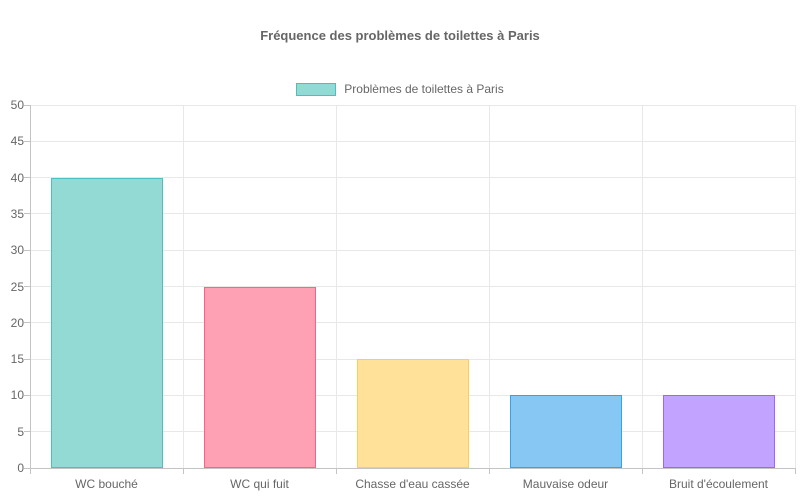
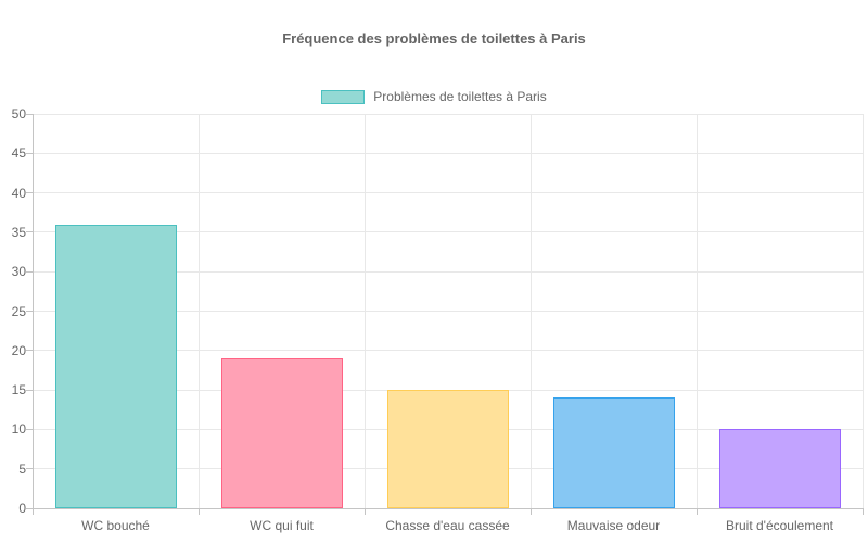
WC bouché: 40 -> 36
WC qui fuit: 25 -> 19
Mauvaise odeur: 10 -> 14
